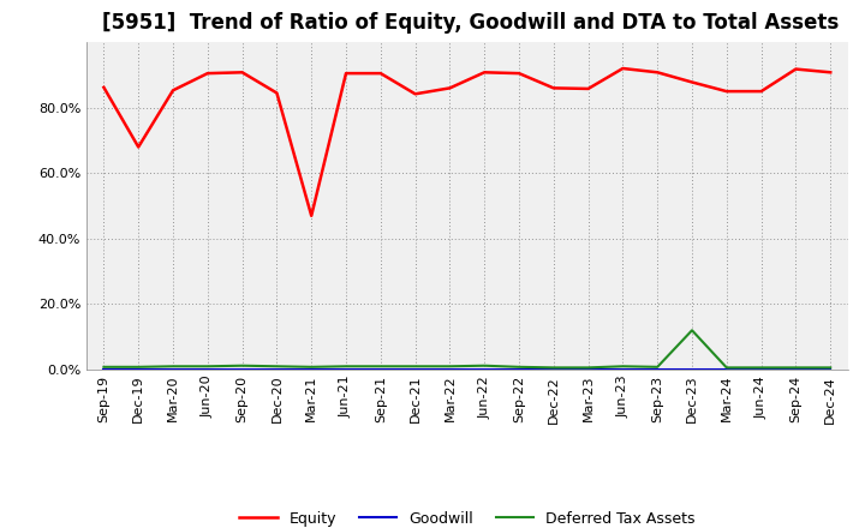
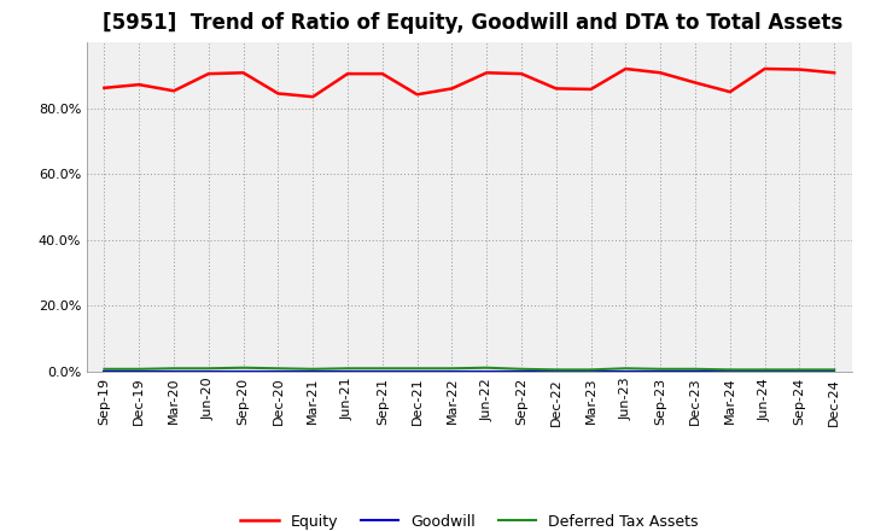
Equity/Dec-19: 68.0% -> 87.2%
Equity/Mar-21: 47.0% -> 83.5%
Deferred Tax Assets/Dec-23: 12.0% -> 0.8%
Equity/Jun-24: 85.0% -> 92.0%
